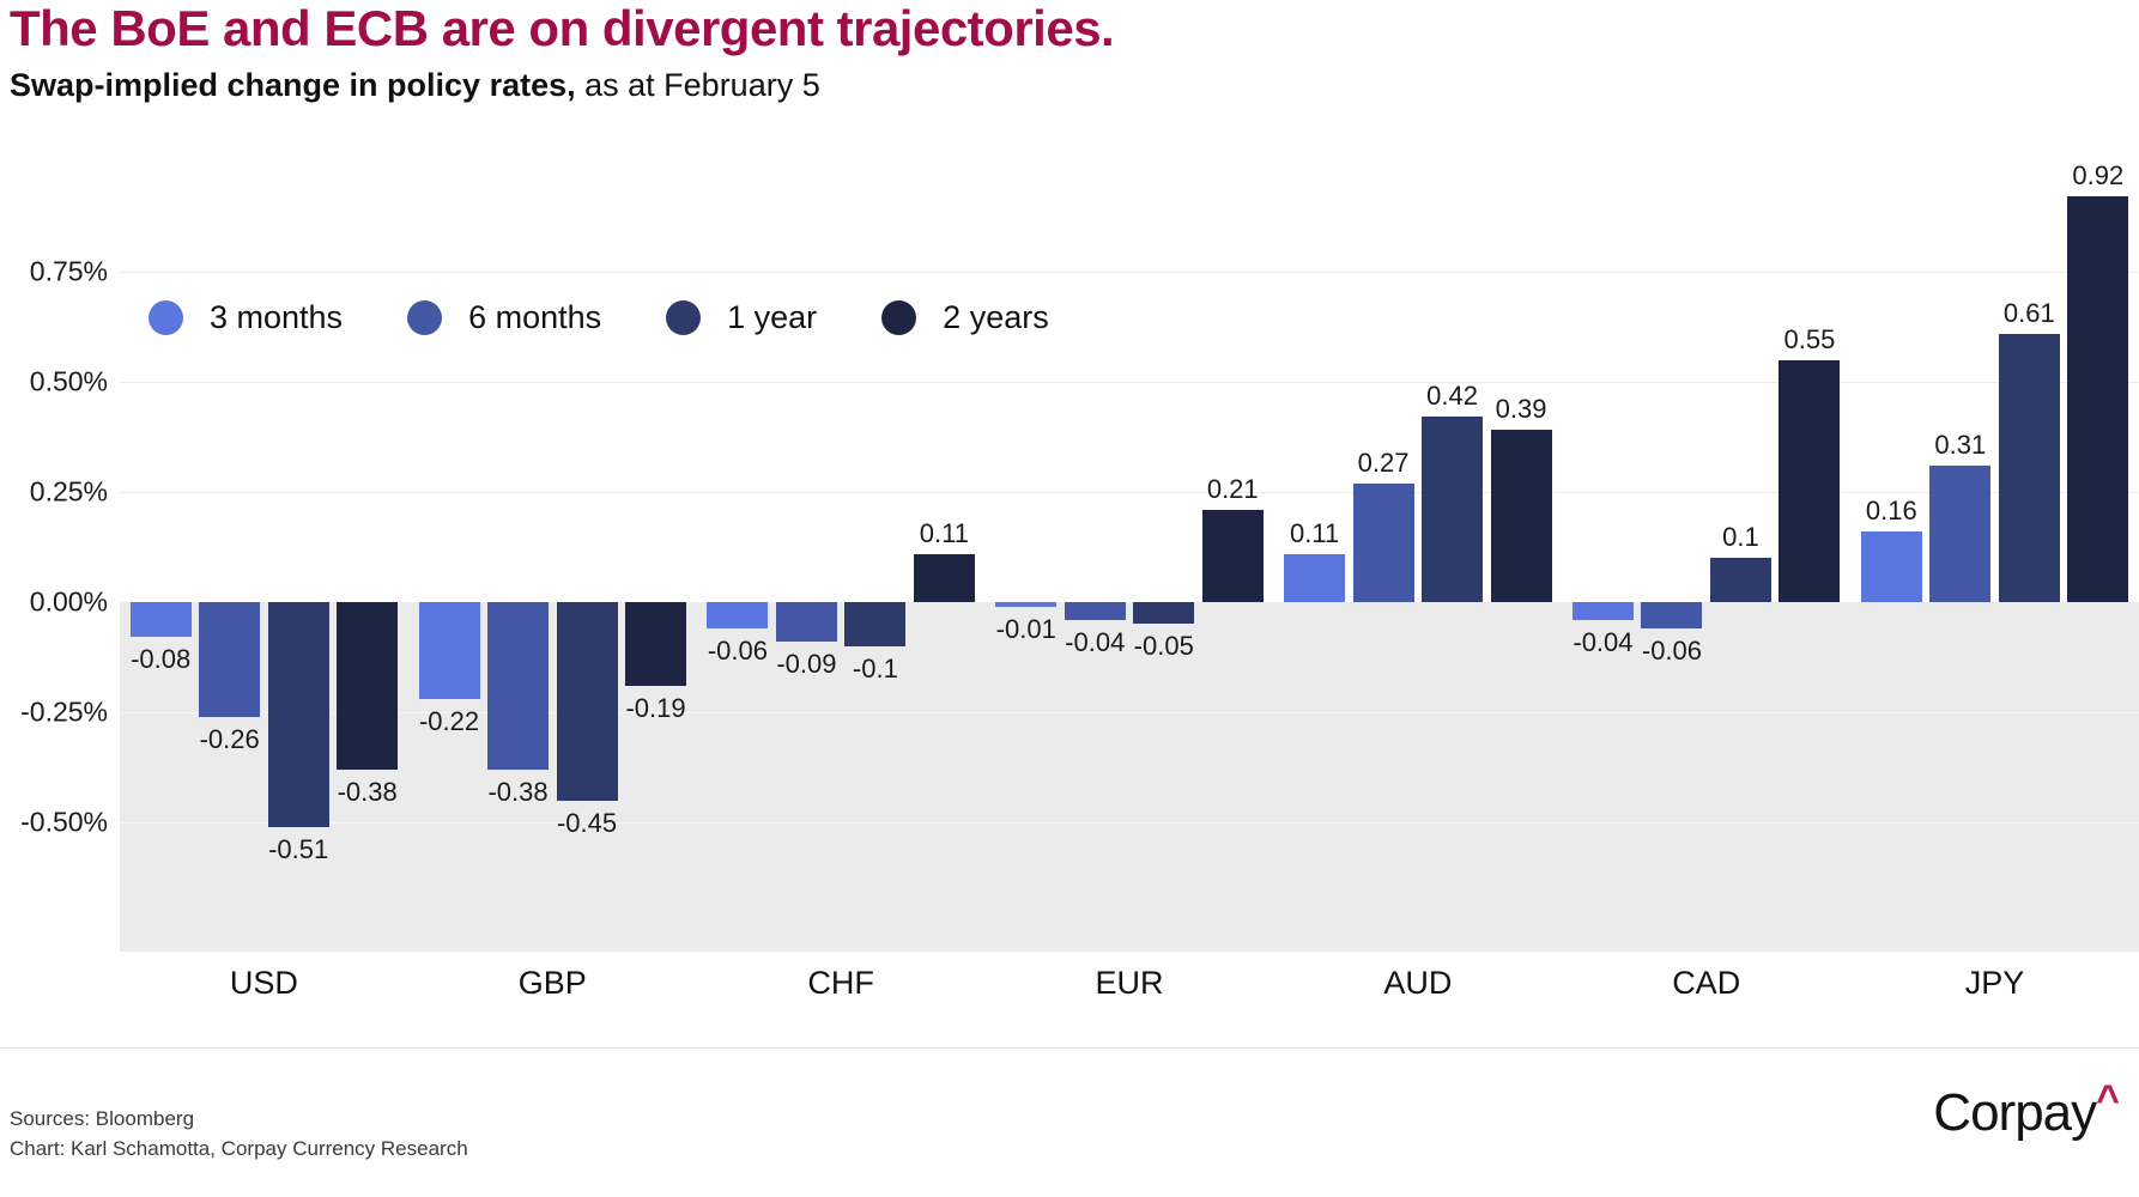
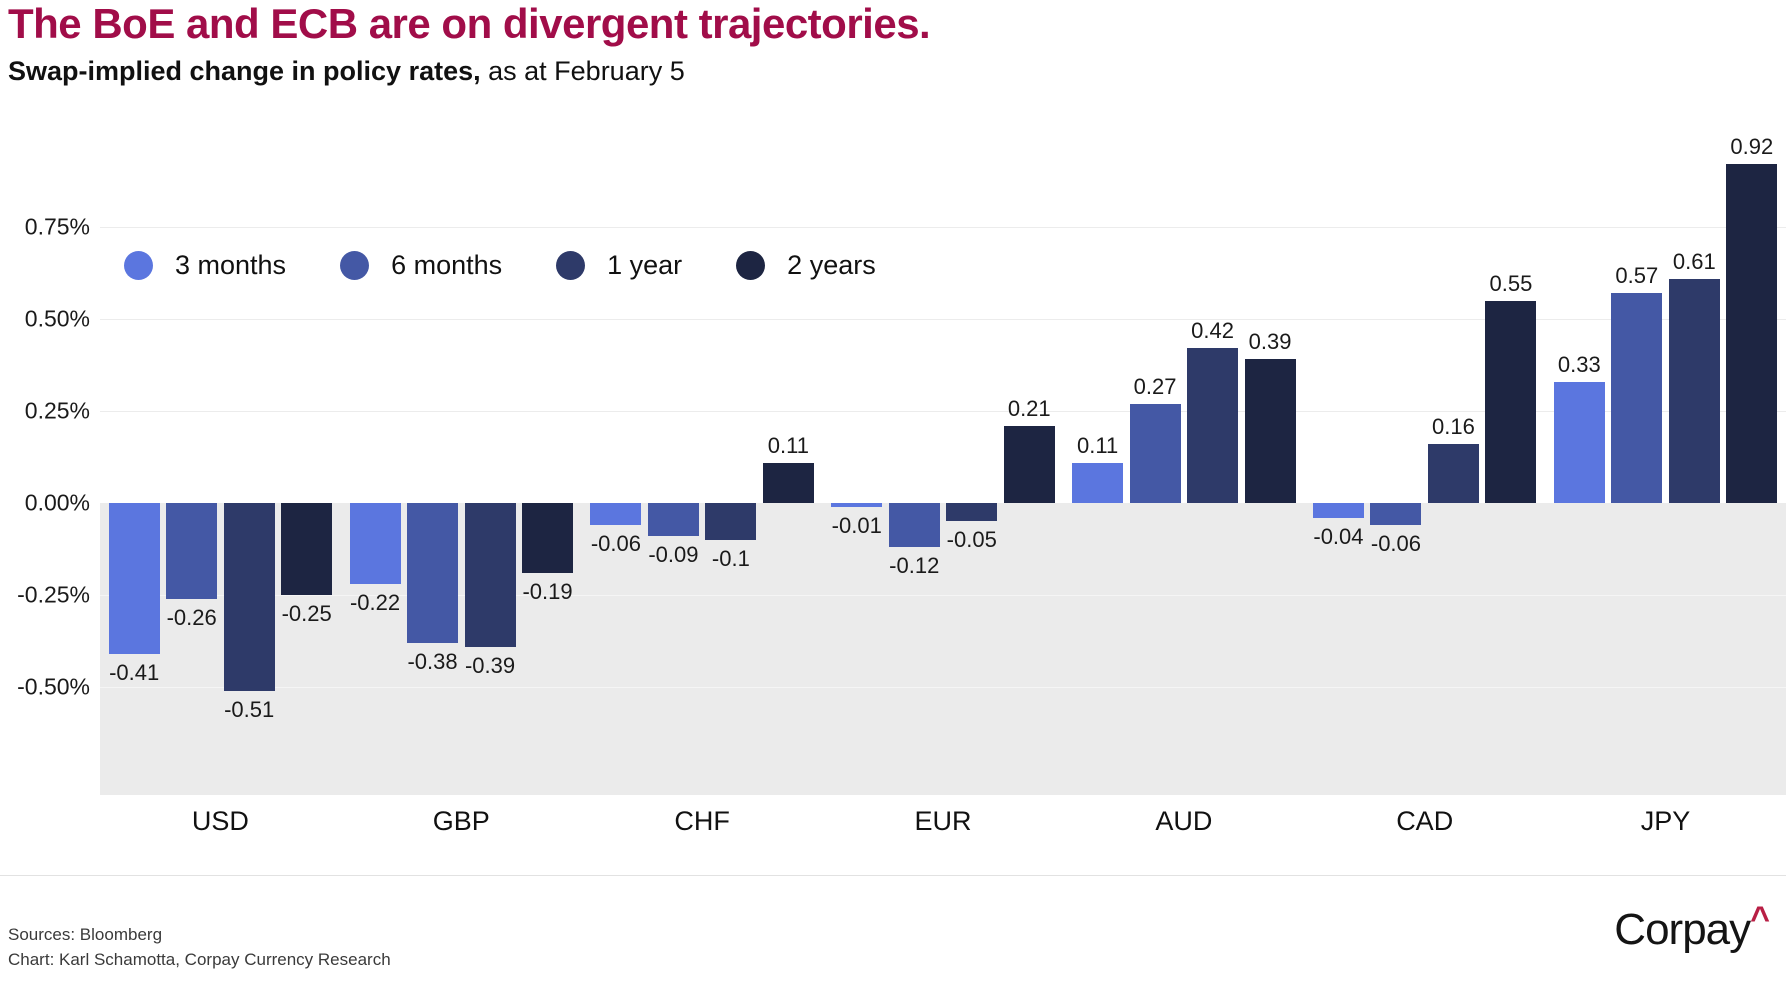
3 months/USD: -0.08 -> -0.41
2 years/USD: -0.38 -> -0.25
1 year/GBP: -0.45 -> -0.39
6 months/EUR: -0.04 -> -0.12
1 year/CAD: 0.1 -> 0.16
3 months/JPY: 0.16 -> 0.33
6 months/JPY: 0.31 -> 0.57
